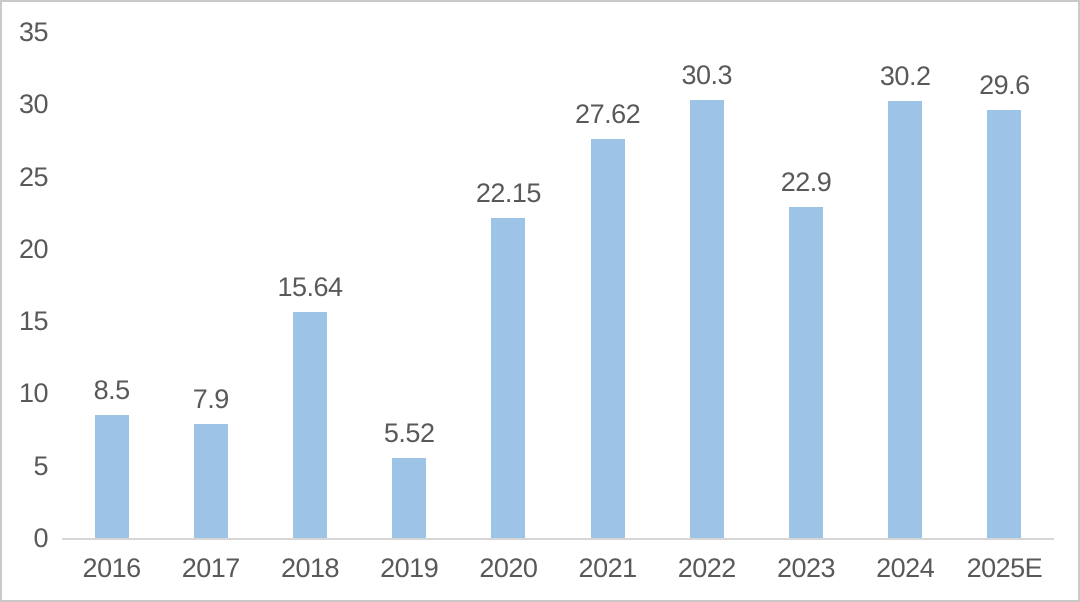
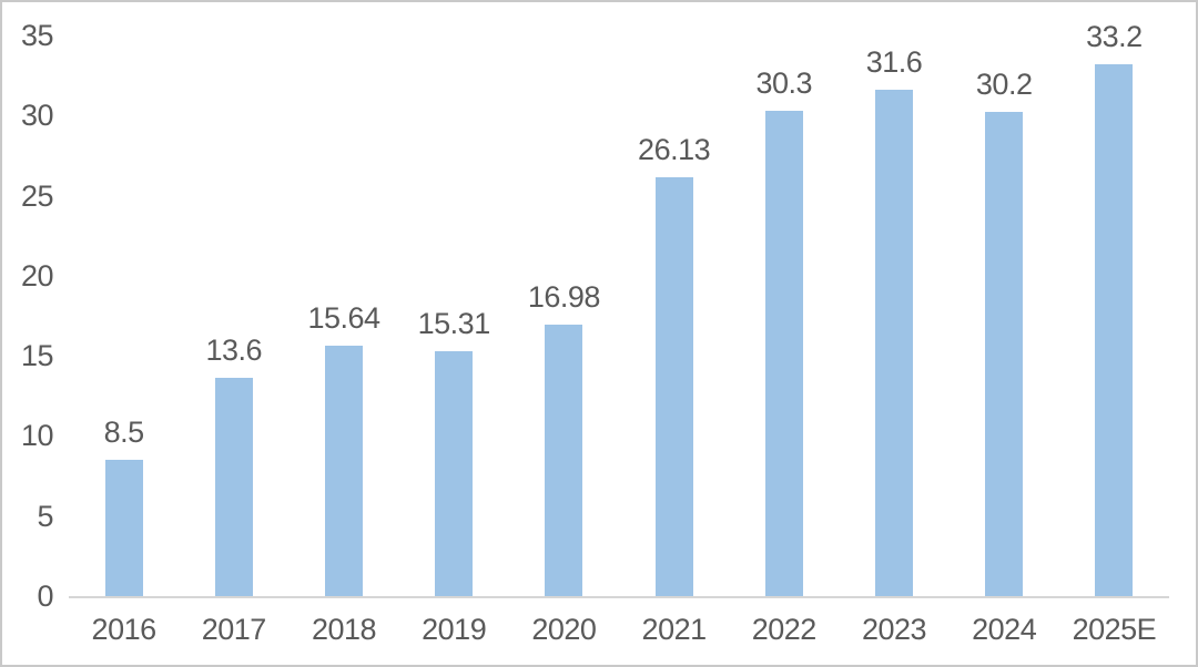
2017: 7.9 -> 13.6
2019: 5.52 -> 15.31
2020: 22.15 -> 16.98
2021: 27.62 -> 26.13
2023: 22.9 -> 31.6
2025E: 29.6 -> 33.2
